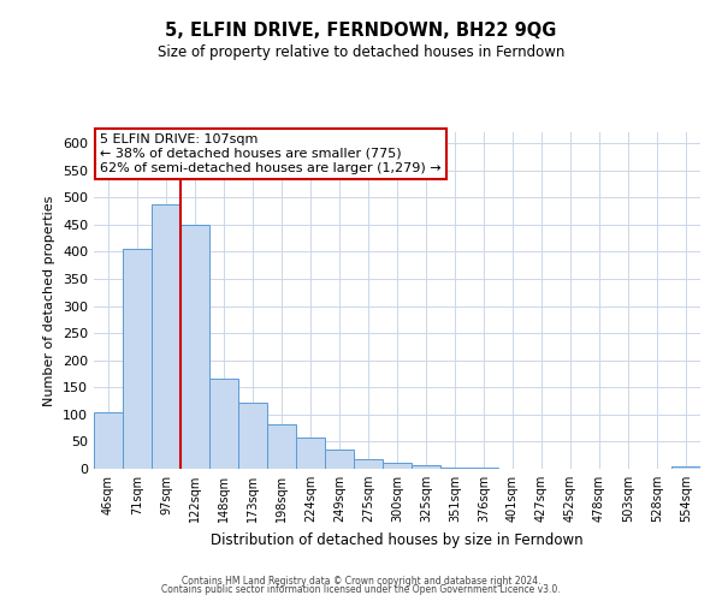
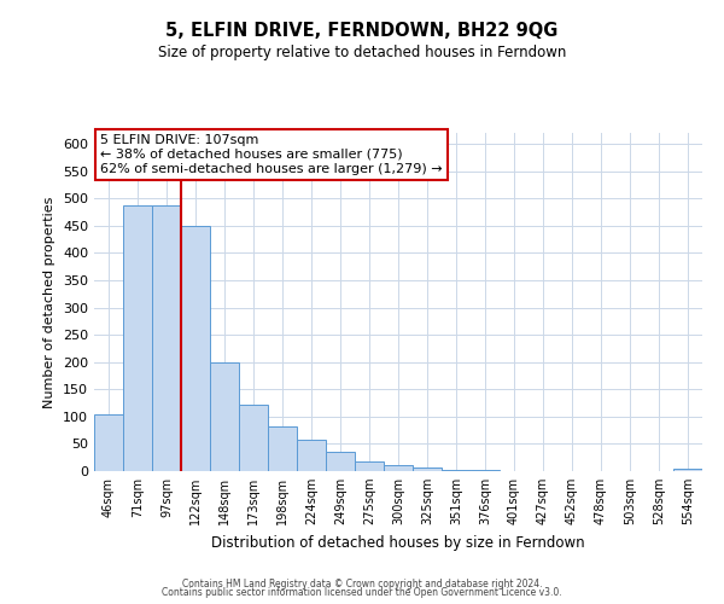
71sqm: 405 -> 487
148sqm: 165 -> 200
